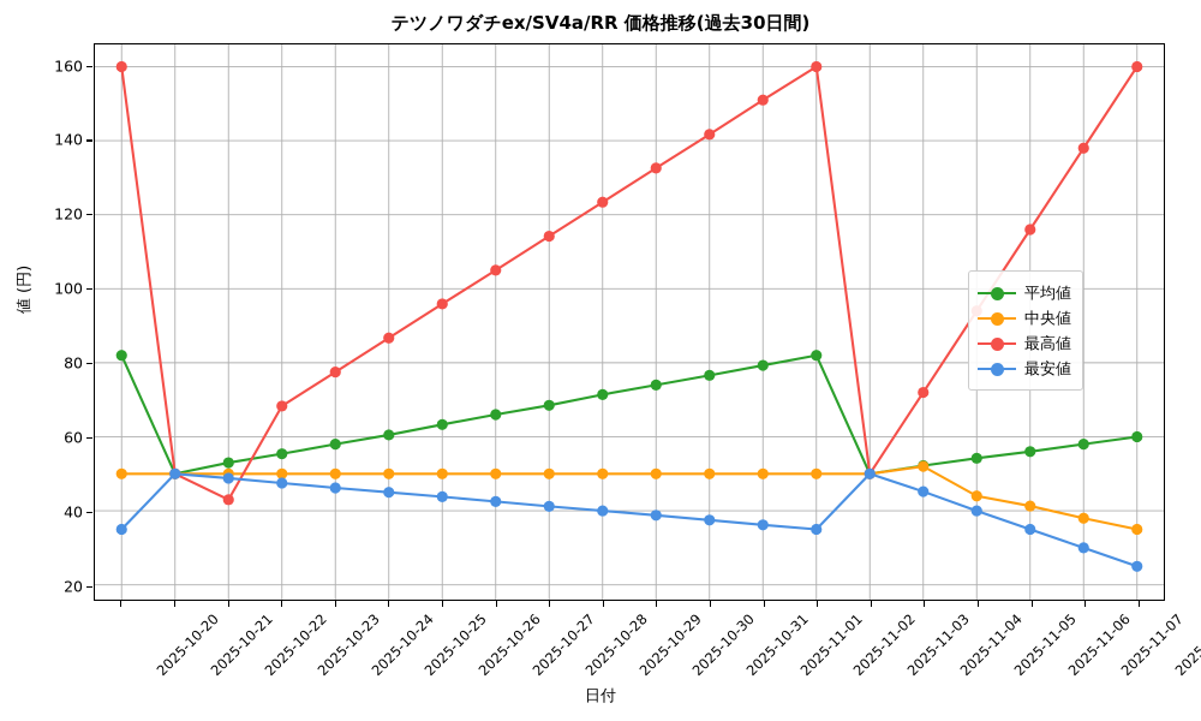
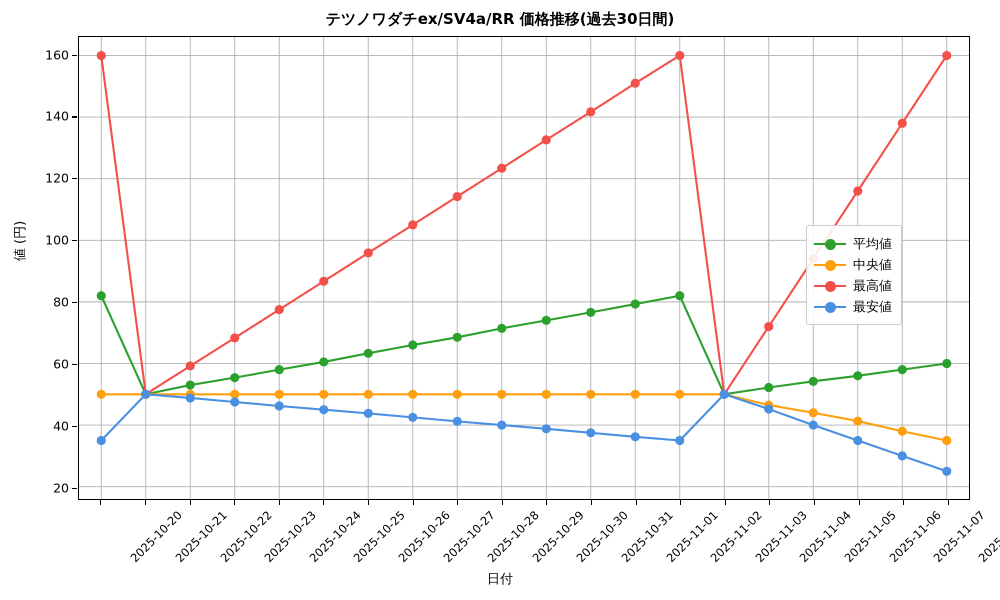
最高値/2025-10-22: 43 -> 59
中央値/2025-11-04: 52 -> 46
